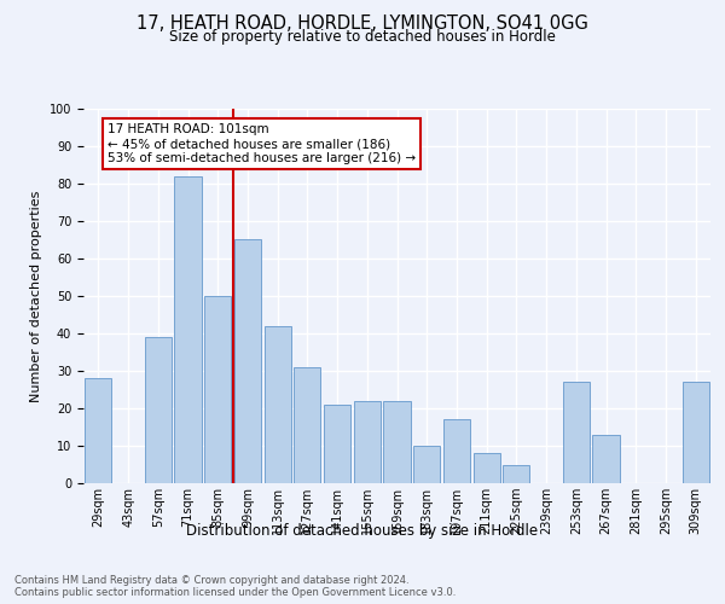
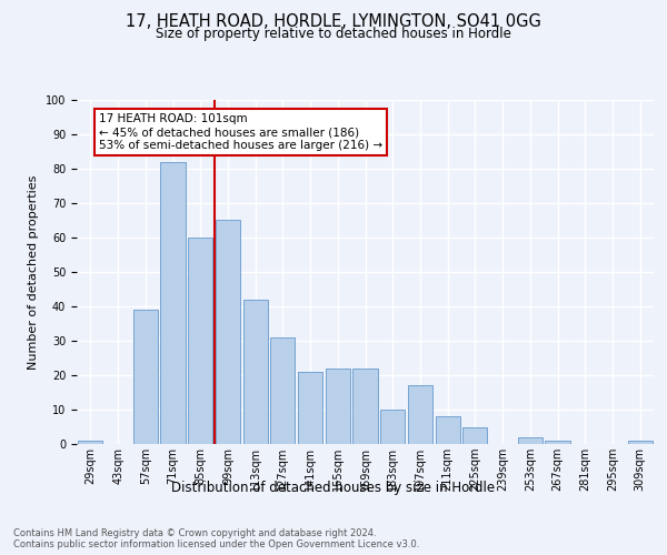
29sqm: 28 -> 1
85sqm: 50 -> 60
253sqm: 27 -> 2
267sqm: 13 -> 1
309sqm: 27 -> 1
